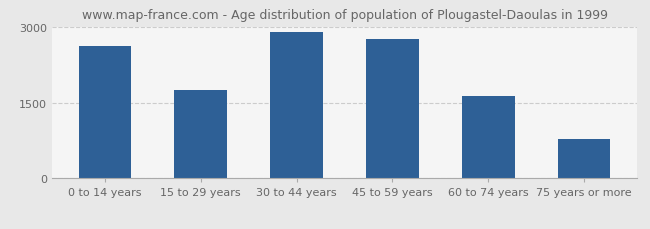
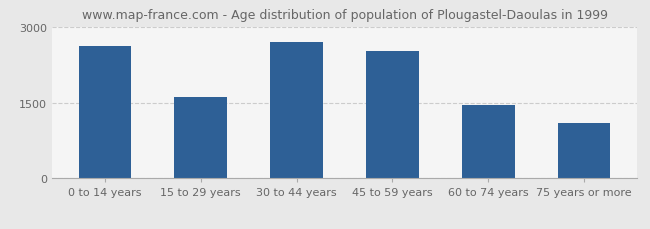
15 to 29 years: 1750 -> 1600
30 to 44 years: 2890 -> 2700
45 to 59 years: 2760 -> 2520
60 to 74 years: 1620 -> 1460
75 years or more: 780 -> 1100
